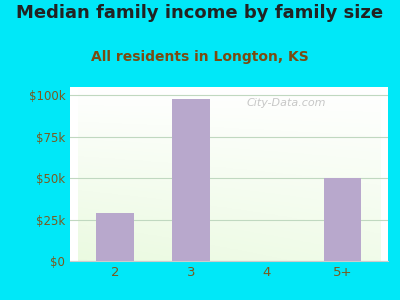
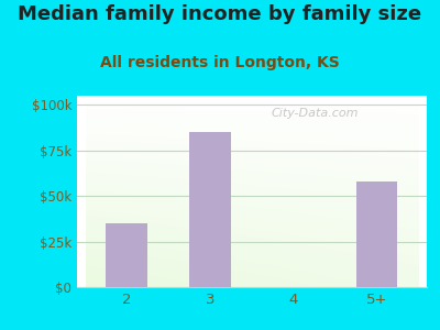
2: $29k -> $35k
3: $98k -> $85k
5+: $50k -> $58k
